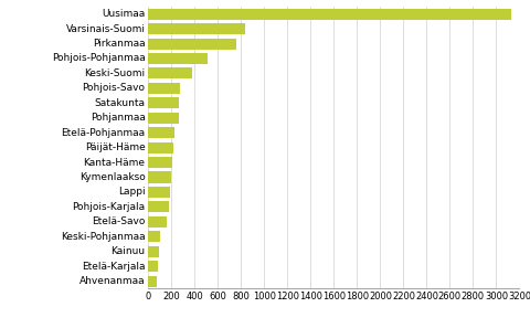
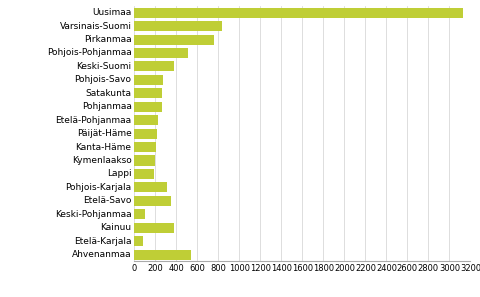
Pohjois-Karjala: 180 -> 310
Etelä-Savo: 160 -> 350
Kainuu: 90 -> 380
Ahvenanmaa: 70 -> 540
